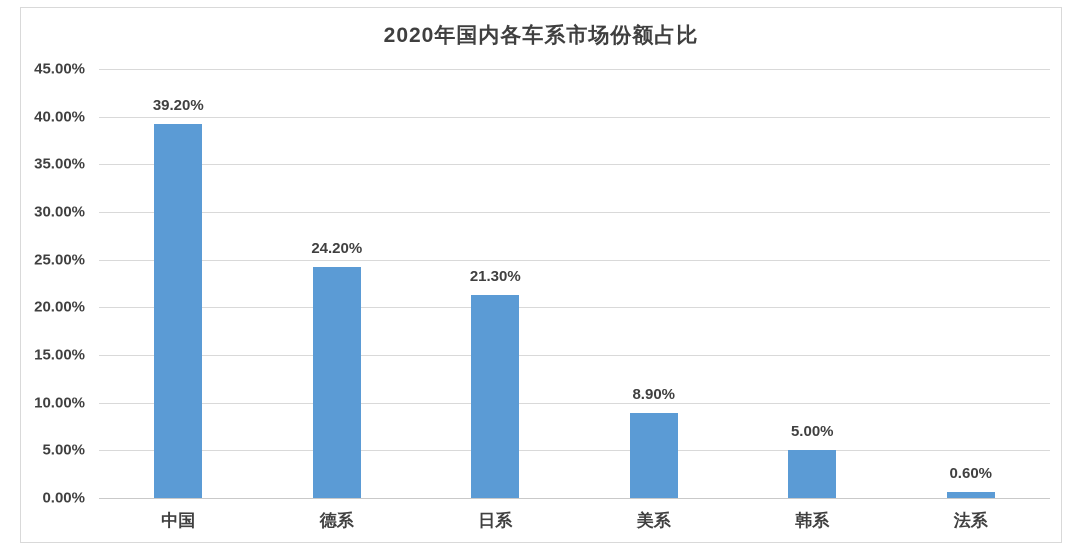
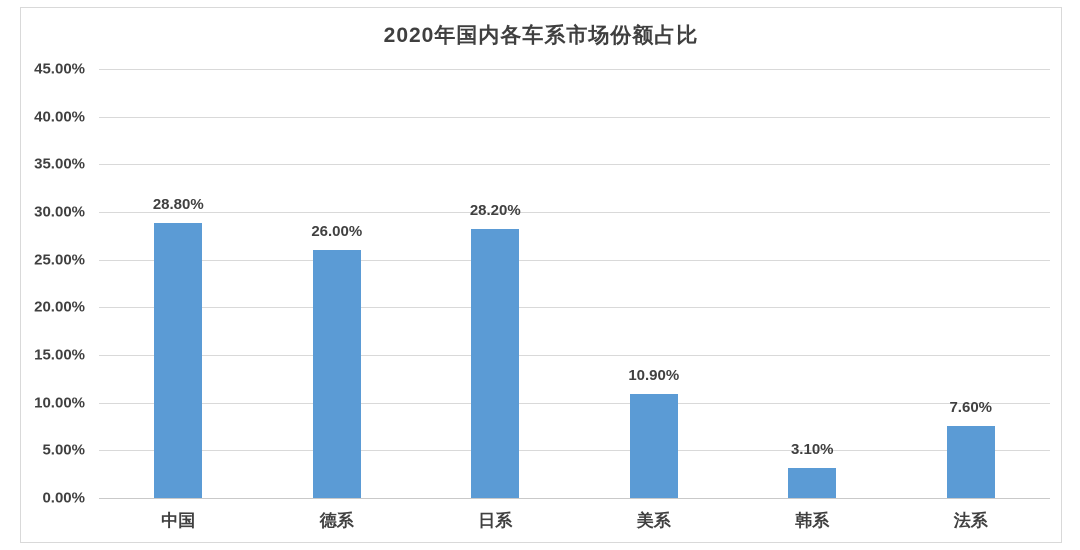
中国: 39.20% -> 28.80%
德系: 24.20% -> 26.00%
日系: 21.30% -> 28.20%
美系: 8.90% -> 10.90%
韩系: 5.00% -> 3.10%
法系: 0.60% -> 7.60%
